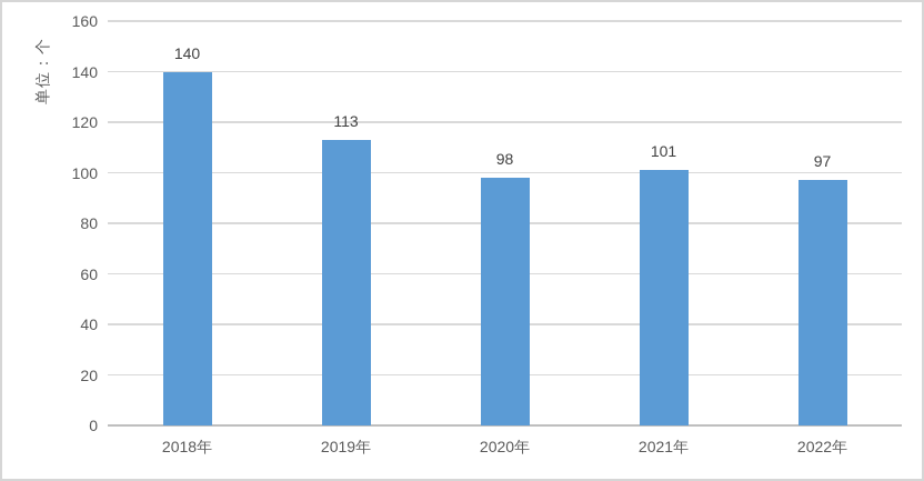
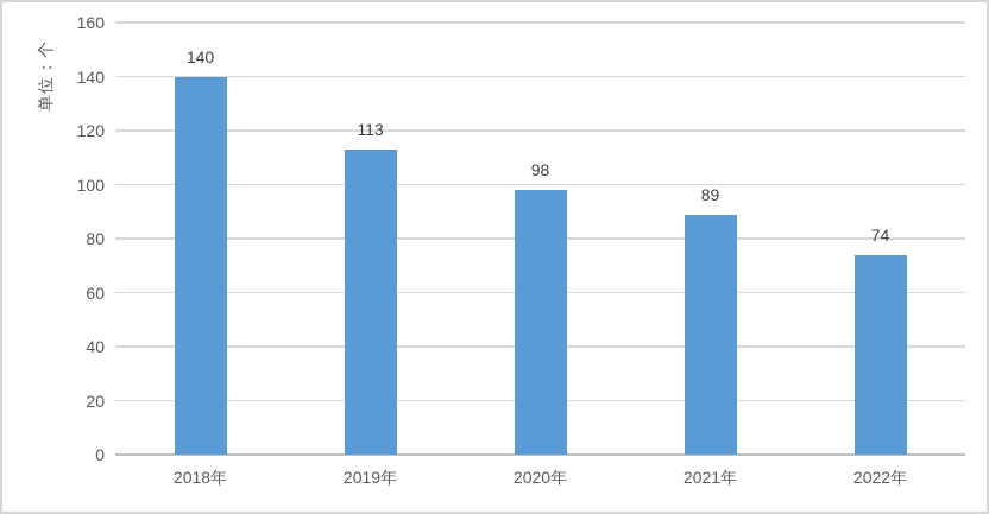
2021年: 101 -> 89
2022年: 97 -> 74
